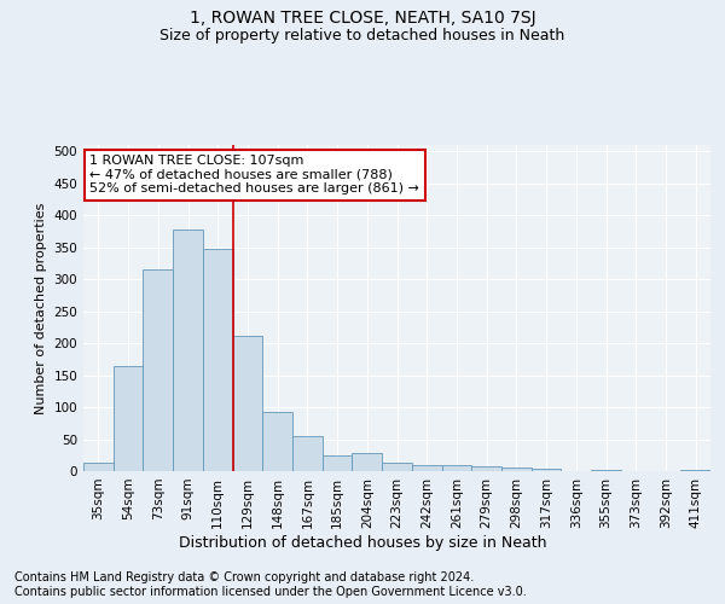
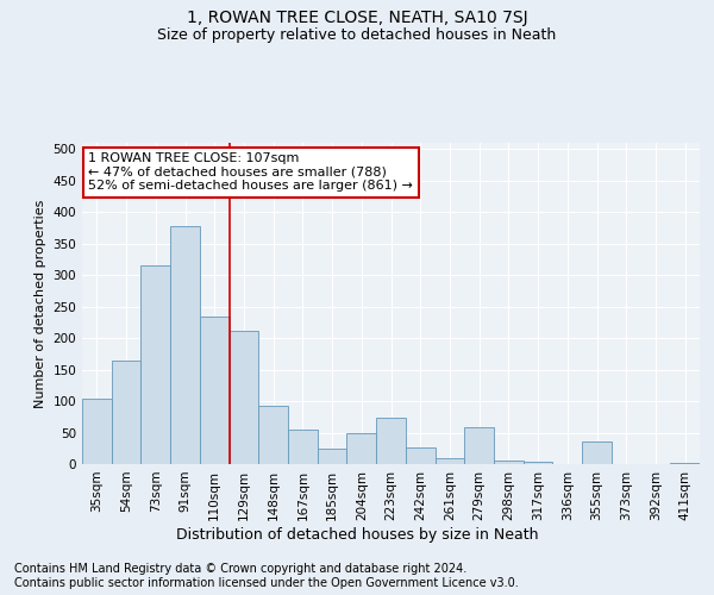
35sqm: 13 -> 104
110sqm: 348 -> 234
204sqm: 28 -> 50
223sqm: 13 -> 74
242sqm: 10 -> 26
279sqm: 7 -> 58
355sqm: 2 -> 36
